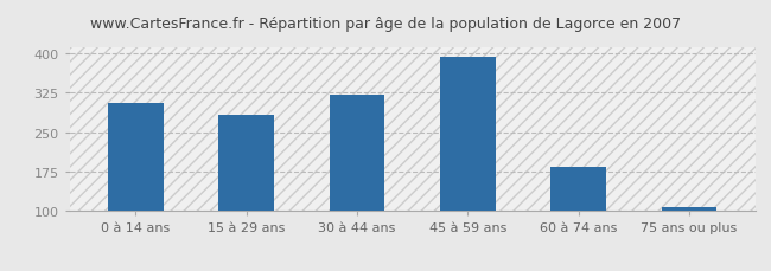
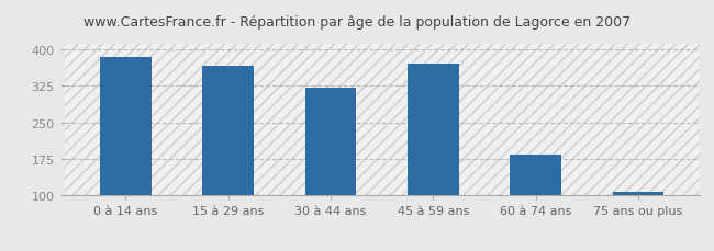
0 à 14 ans: 305 -> 385
15 à 29 ans: 283 -> 365
45 à 59 ans: 392 -> 370
